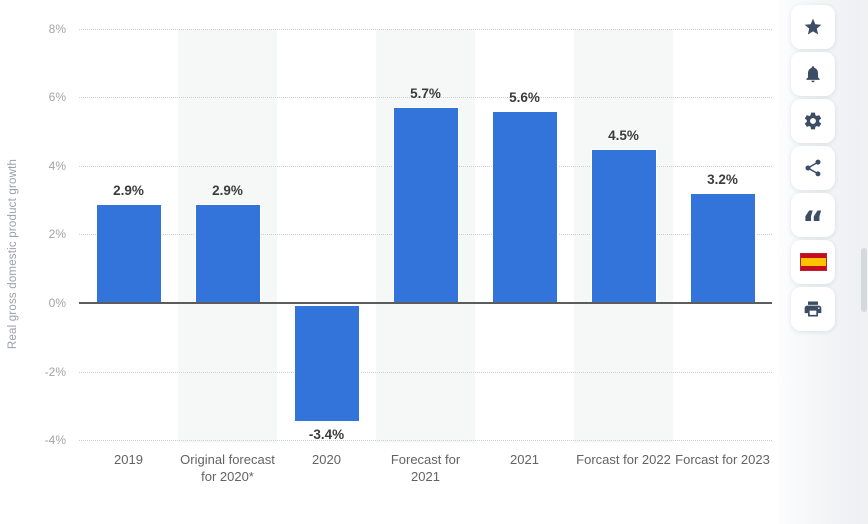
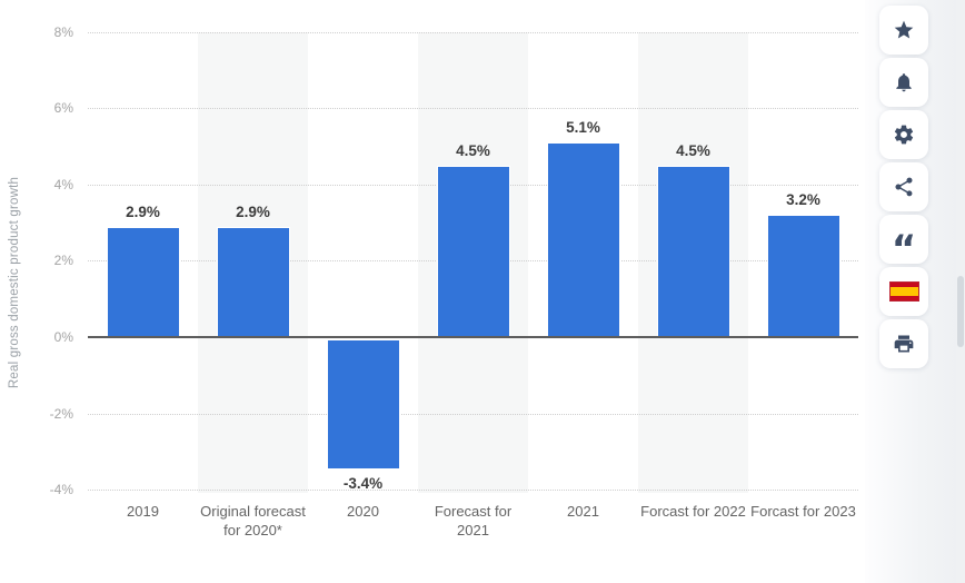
Forecast for 2021: 5.7% -> 4.5%
2021: 5.6% -> 5.1%
